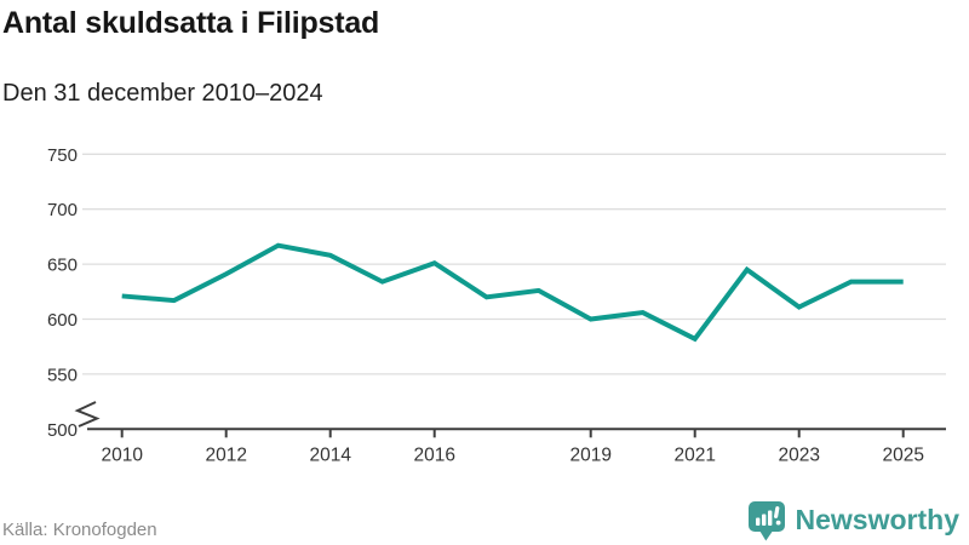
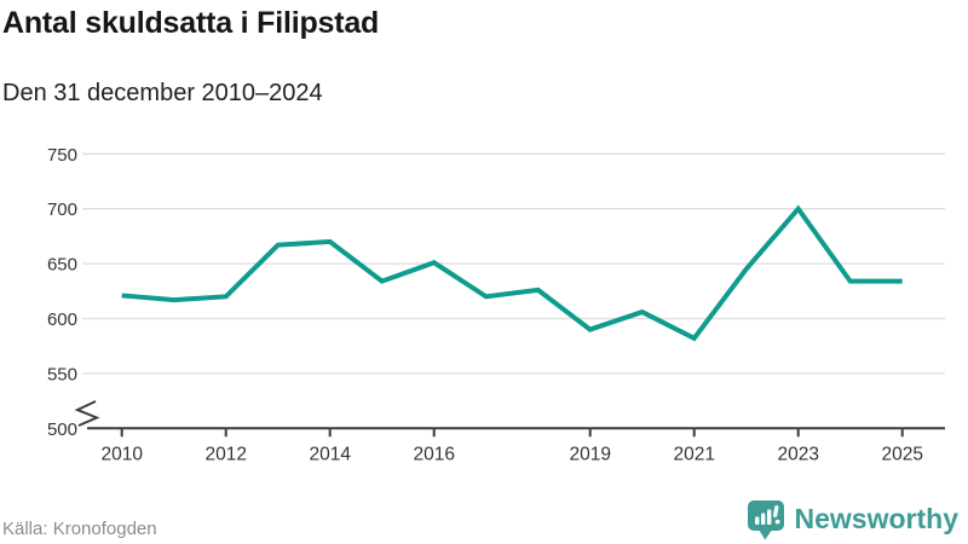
2012: 640 -> 620
2014: 660 -> 670
2019: 600 -> 590
2023: 610 -> 700
